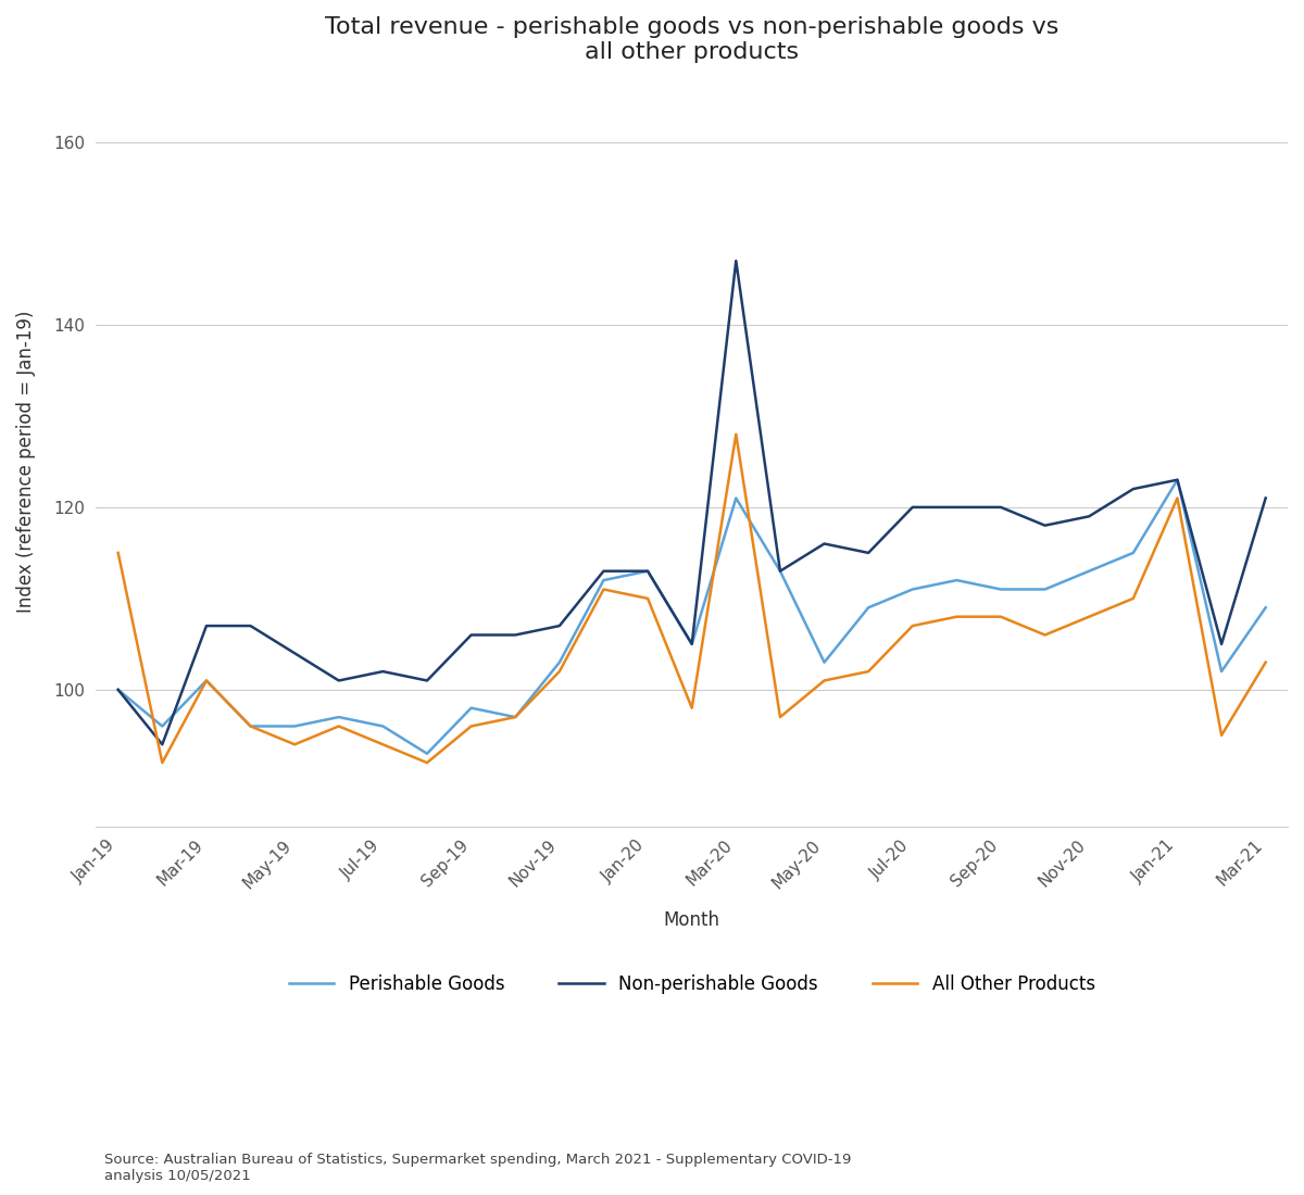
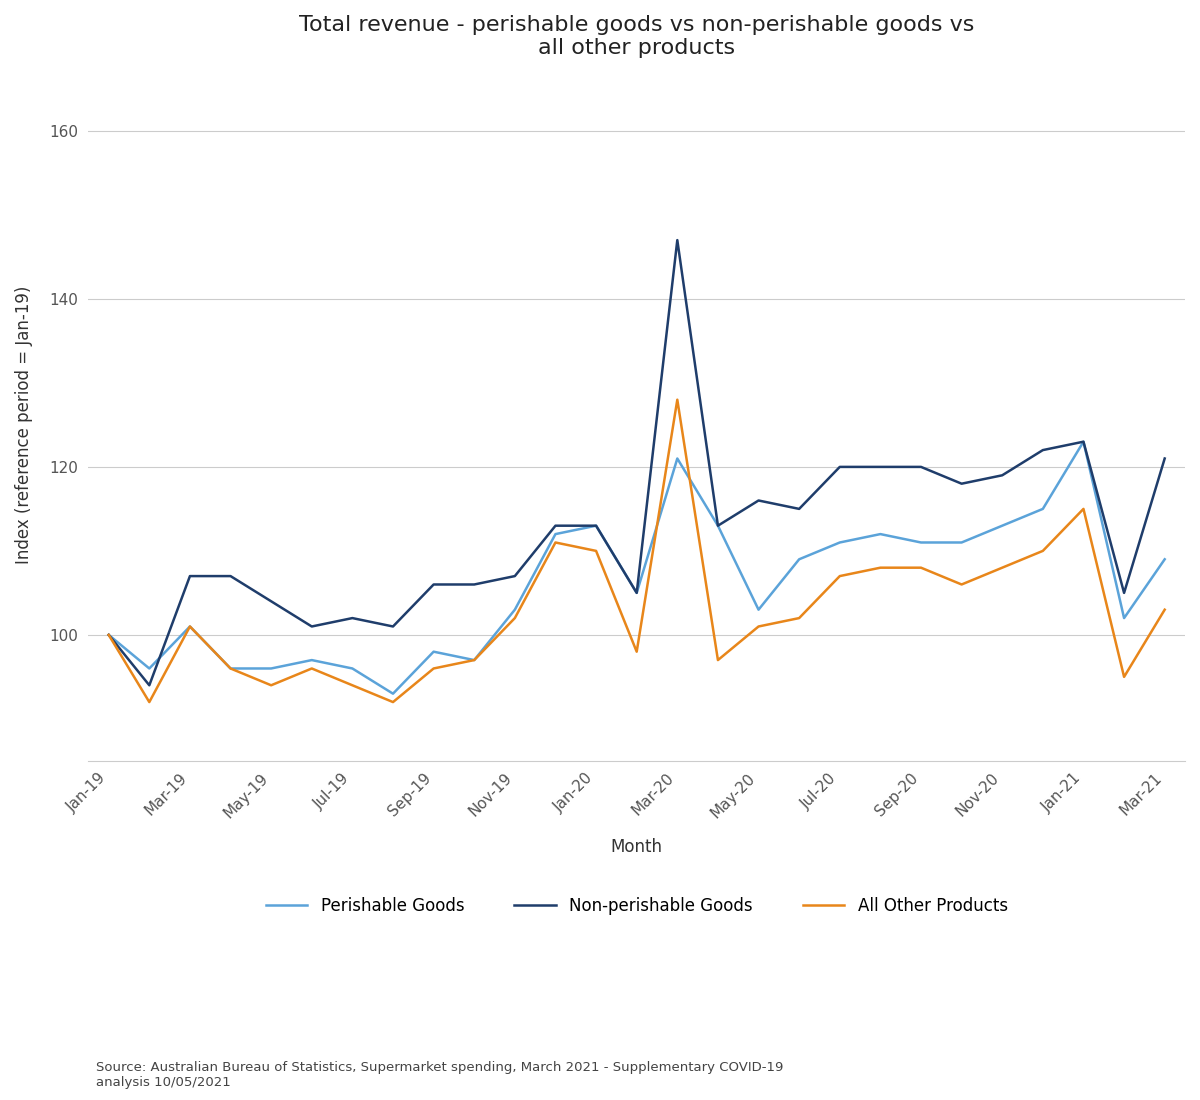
All Other Products/Jan-19: 115 -> 100
All Other Products/Jan-21: 121 -> 115
